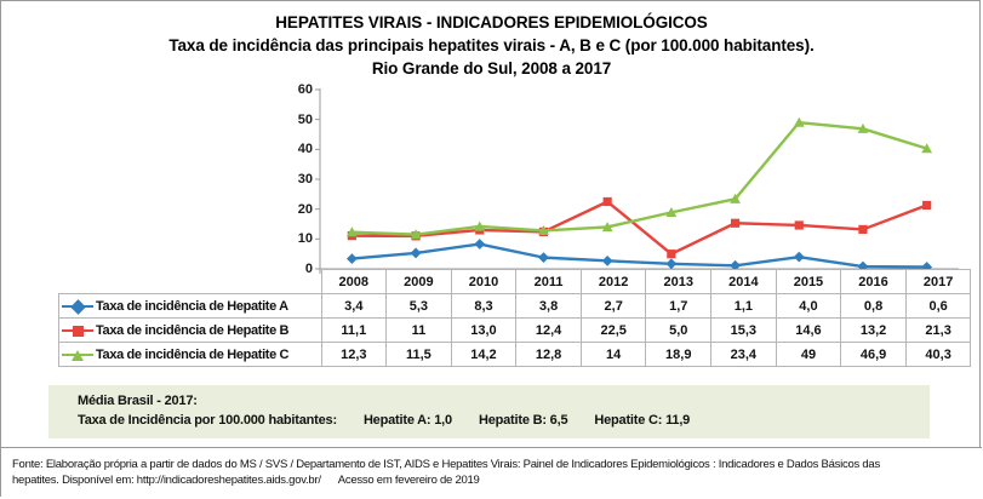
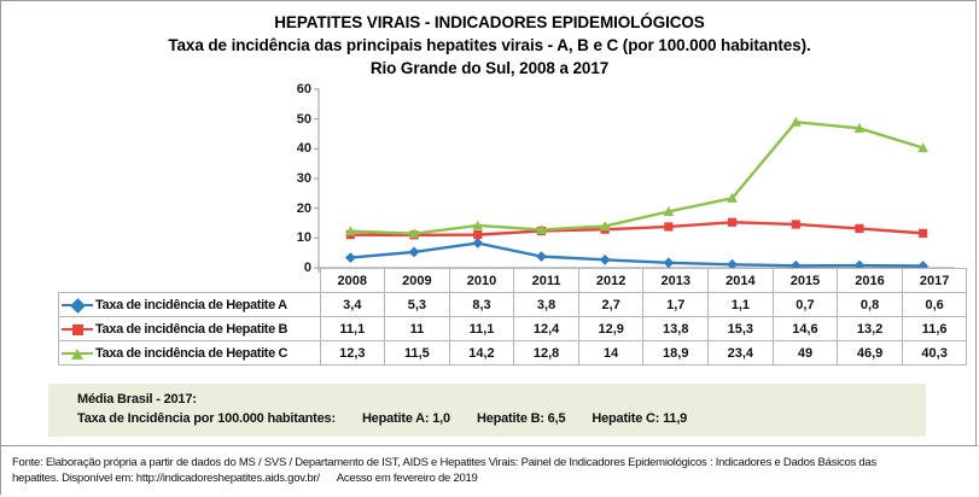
Taxa de incidência de Hepatite B/2010: 13,0 -> 11,1
Taxa de incidência de Hepatite B/2012: 22,5 -> 12,9
Taxa de incidência de Hepatite B/2013: 5,0 -> 13,8
Taxa de incidência de Hepatite A/2015: 4,0 -> 0,7
Taxa de incidência de Hepatite B/2017: 21,3 -> 11,6
